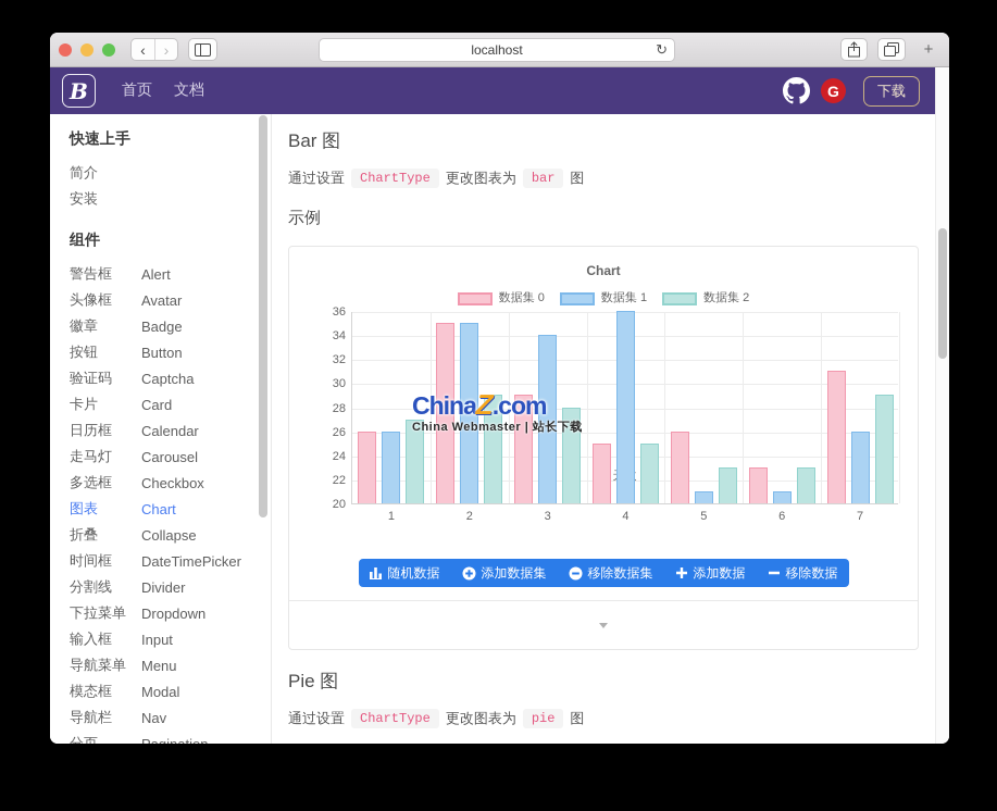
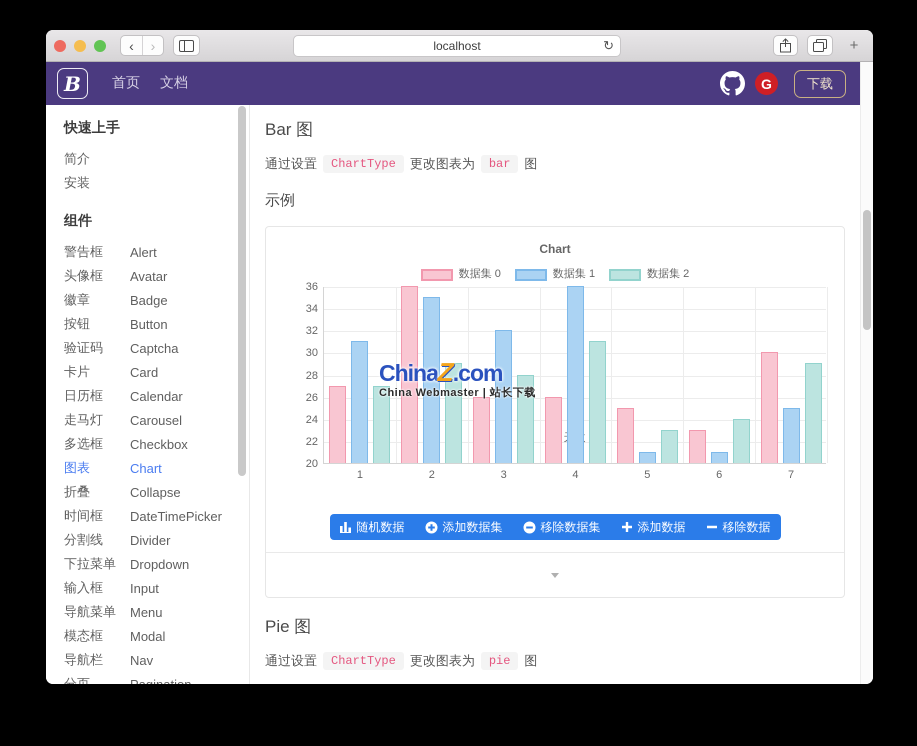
数据集 0/1: 26 -> 27
数据集 1/1: 26 -> 31
数据集 0/2: 35 -> 36
数据集 0/3: 29 -> 26
数据集 1/3: 34 -> 32
数据集 0/4: 25 -> 26
数据集 2/4: 25 -> 31
数据集 0/5: 26 -> 25
数据集 2/6: 23 -> 24
数据集 0/7: 31 -> 30
数据集 1/7: 26 -> 25
